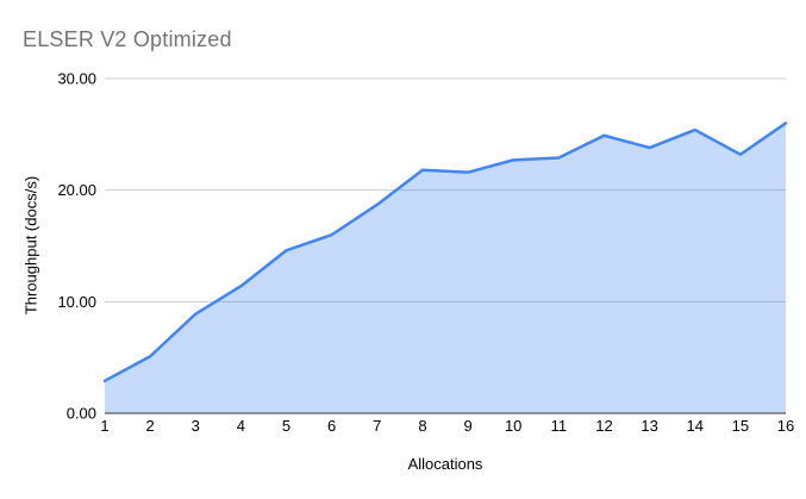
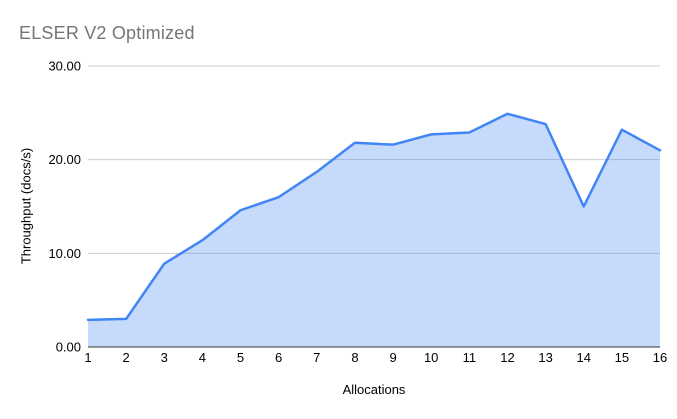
2: 5 -> 3
14: 25 -> 15
16: 26 -> 21
